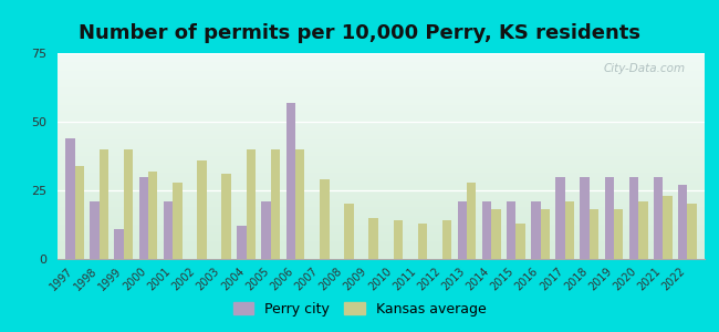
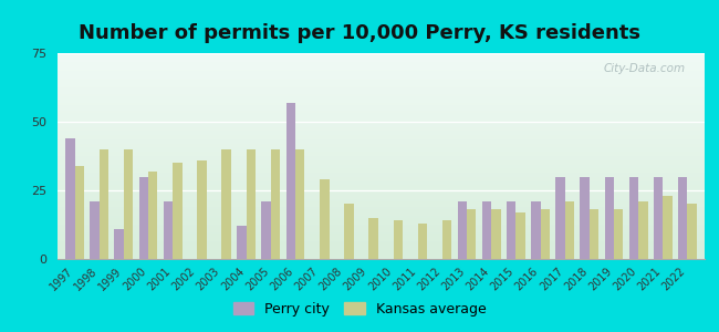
Kansas average/2001: 28 -> 35
Kansas average/2003: 31 -> 40
Kansas average/2013: 28 -> 18
Kansas average/2015: 13 -> 17
Perry city/2022: 27 -> 30
